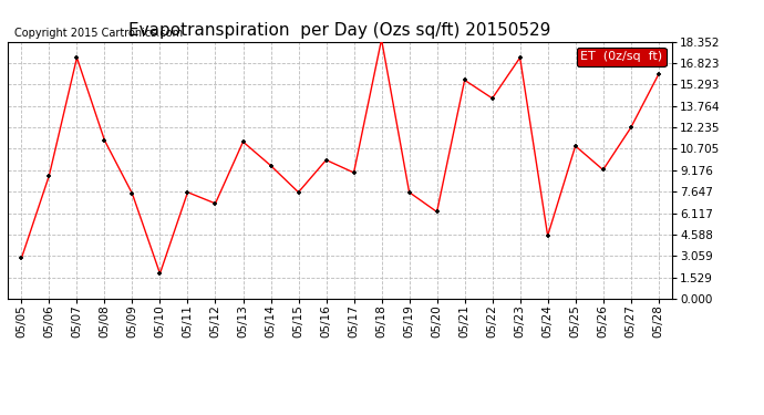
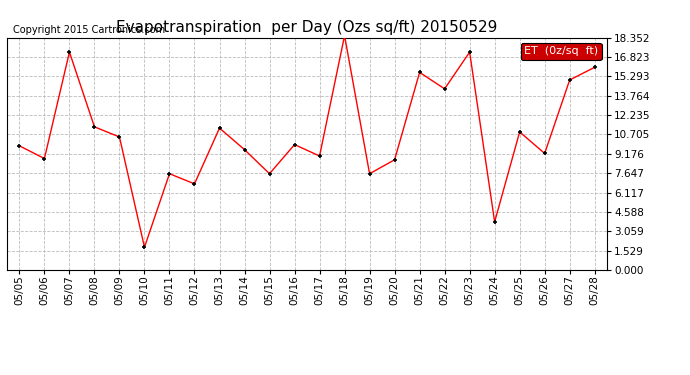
05/05: 2.9 -> 9.8
05/09: 7.5 -> 10.5
05/20: 6.2 -> 8.7
05/24: 4.5 -> 3.8
05/27: 12.2 -> 15.0
